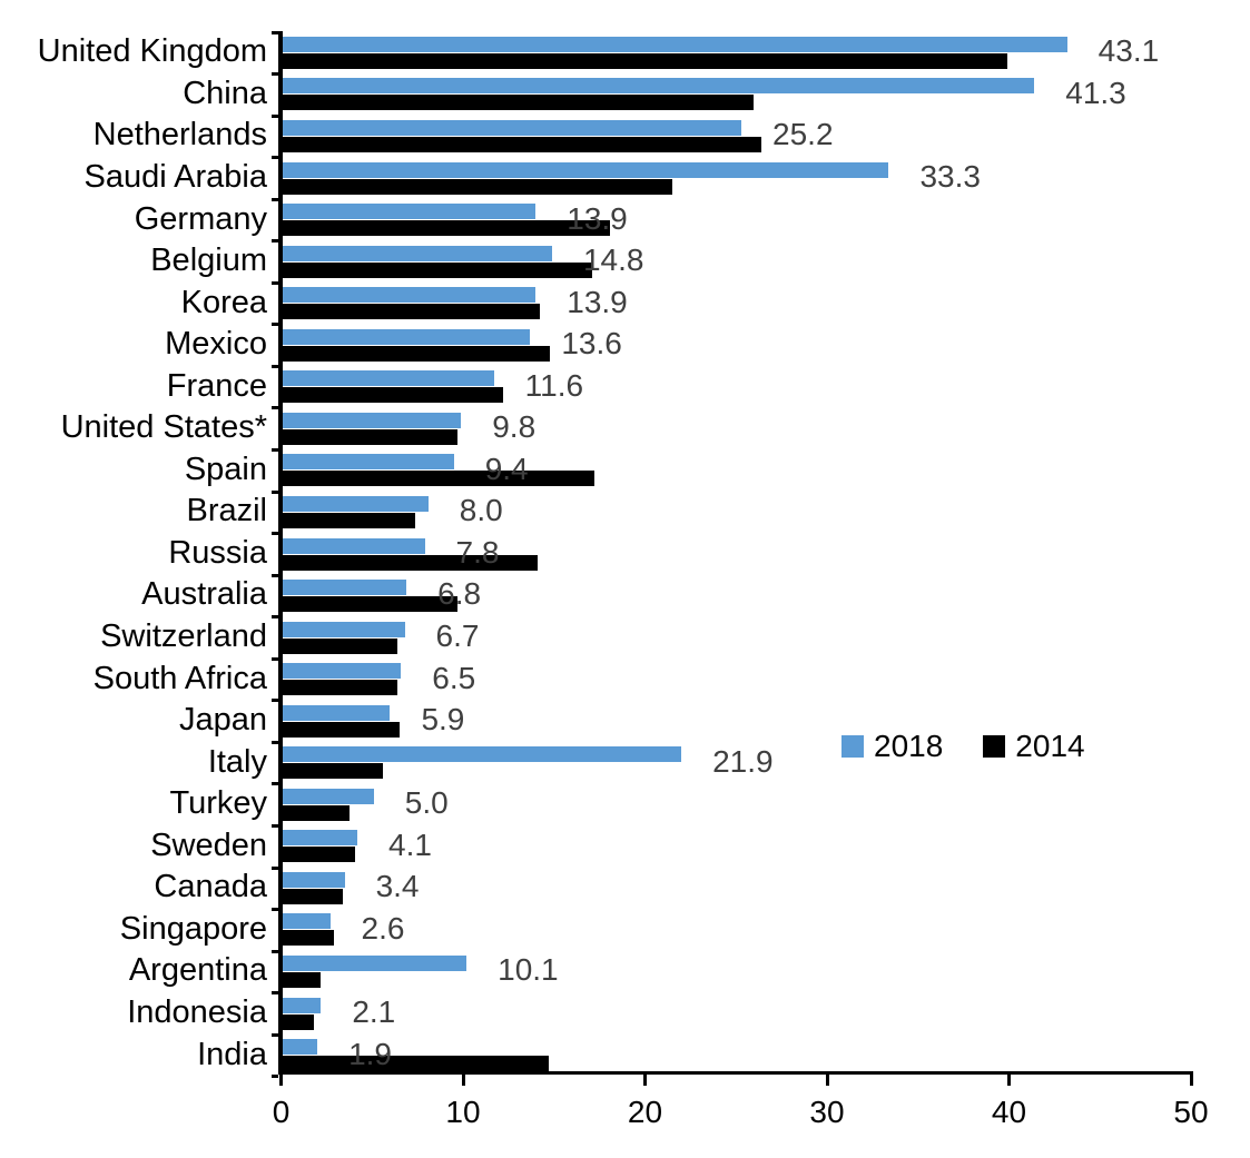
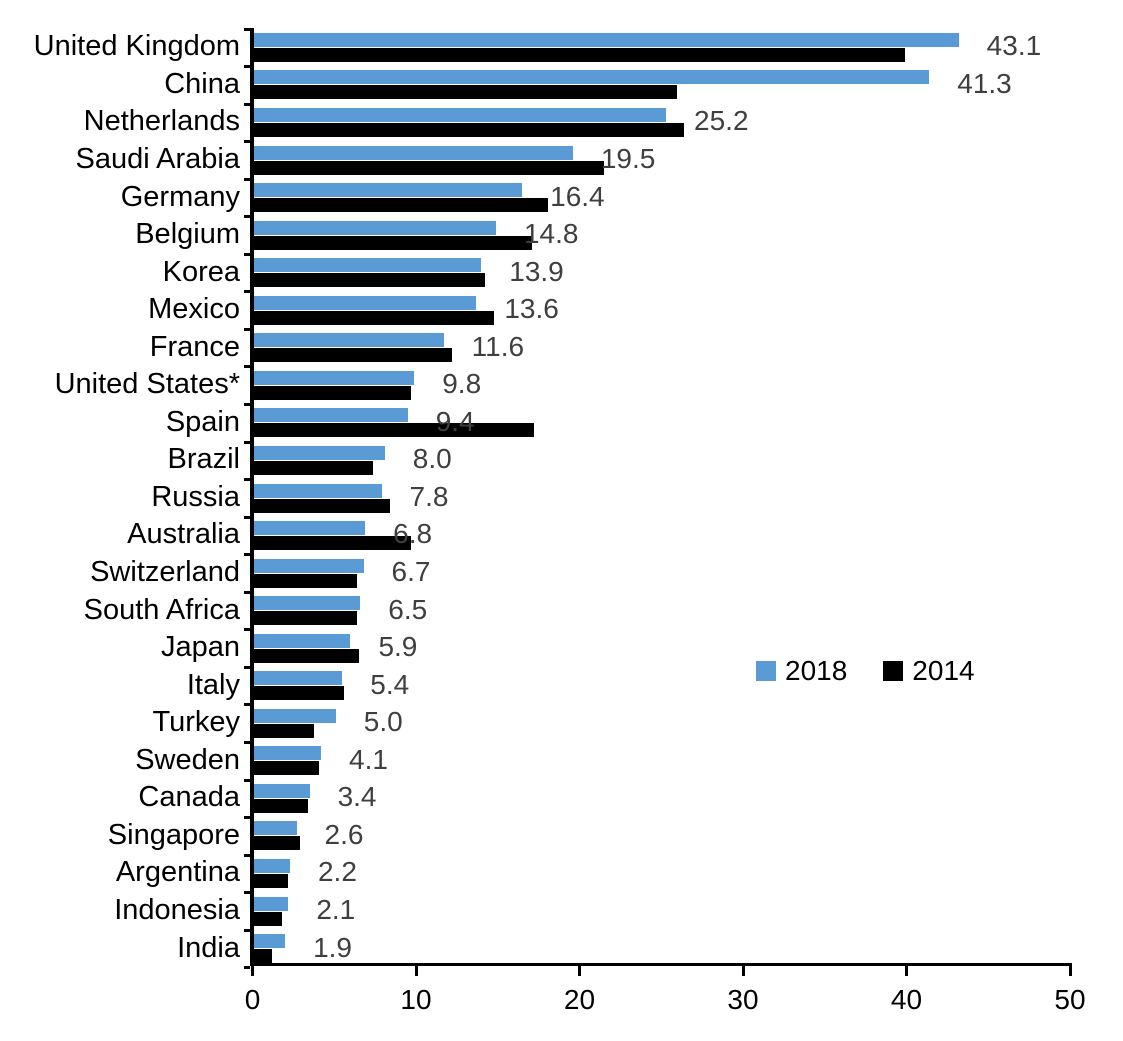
2018/Saudi Arabia: 33.3 -> 19.5
2018/Germany: 13.9 -> 16.4
2014/Russia: 14.0 -> 8.3
2018/Italy: 21.9 -> 5.4
2018/Argentina: 10.1 -> 2.2
2014/India: 14.6 -> 1.1
